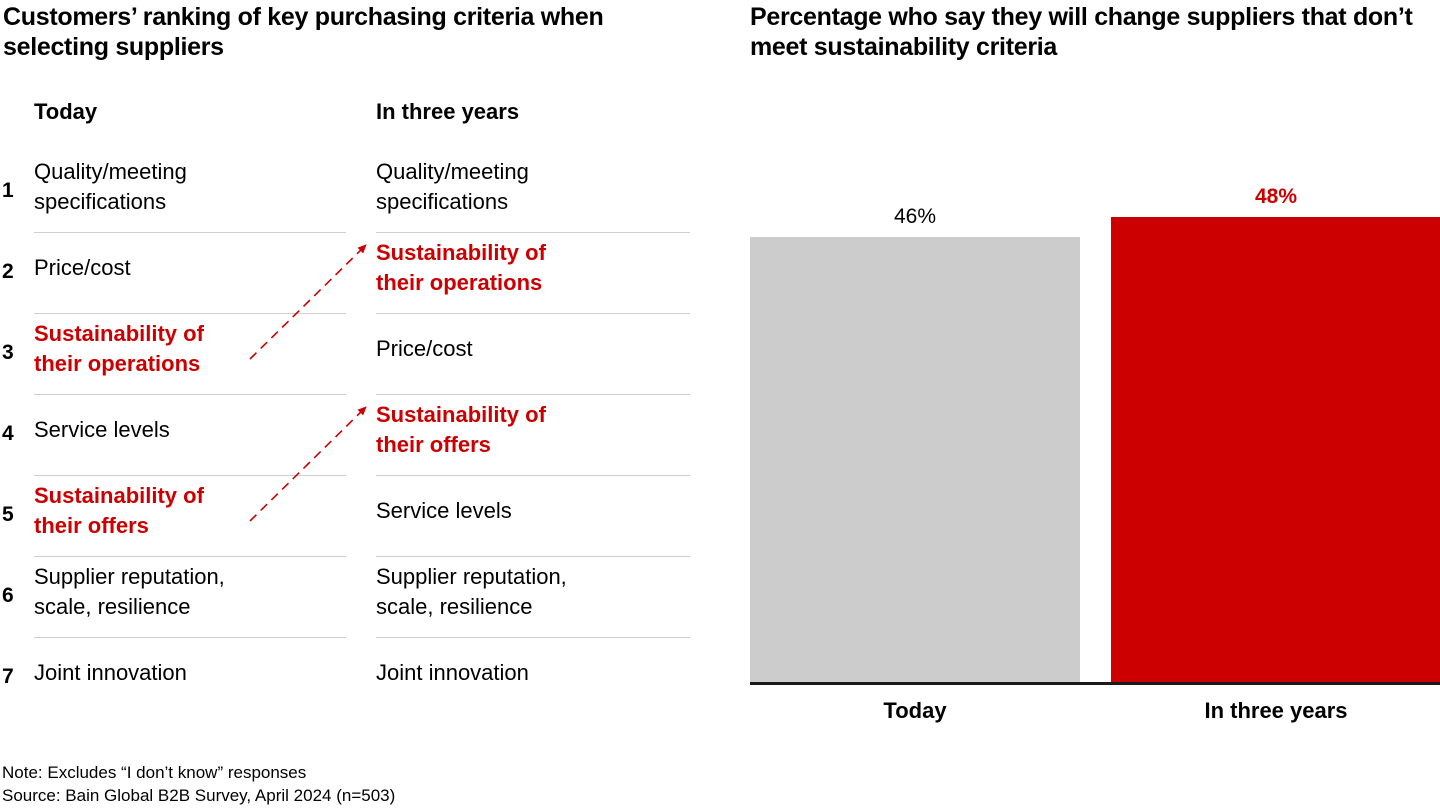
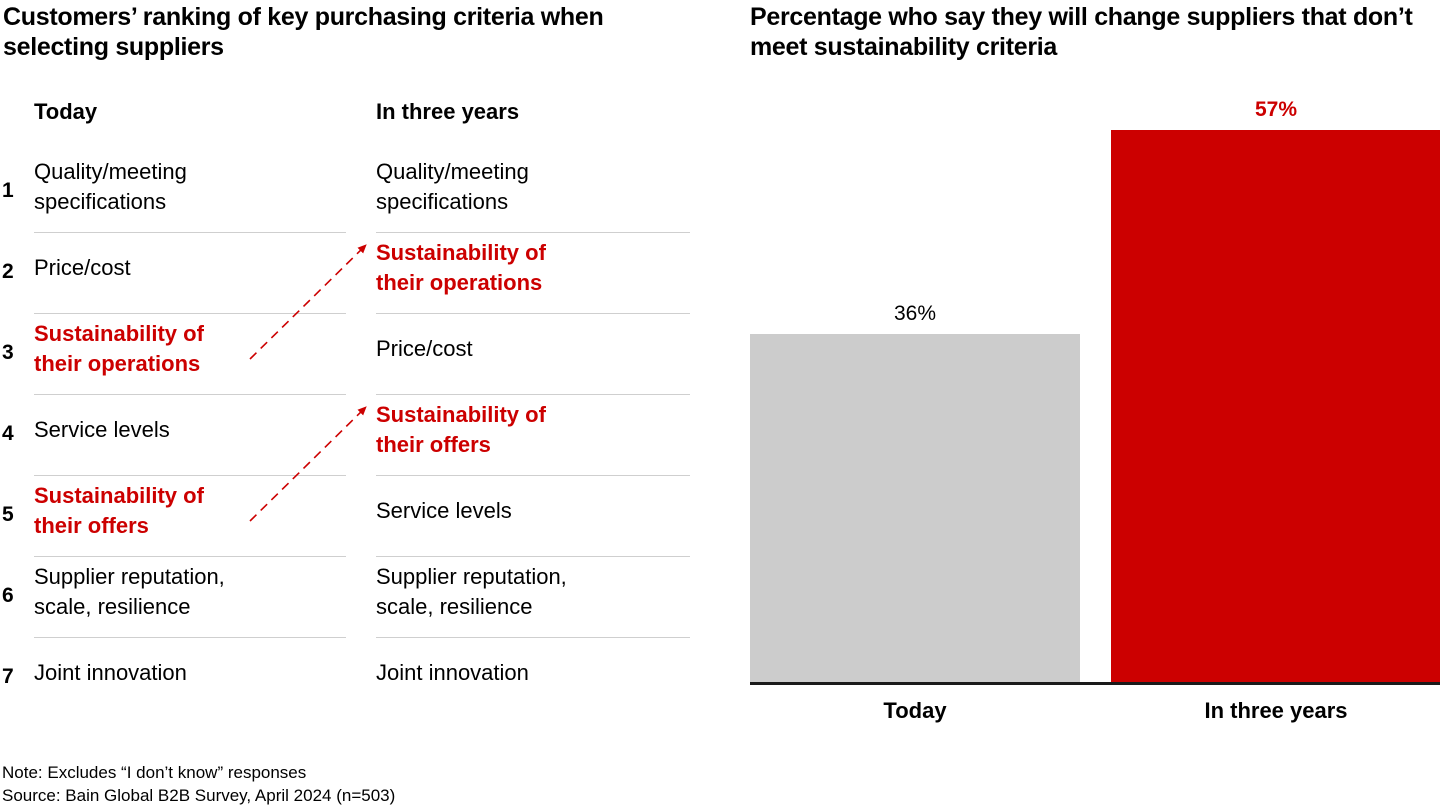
Today: 46% -> 36%
In three years: 48% -> 57%
